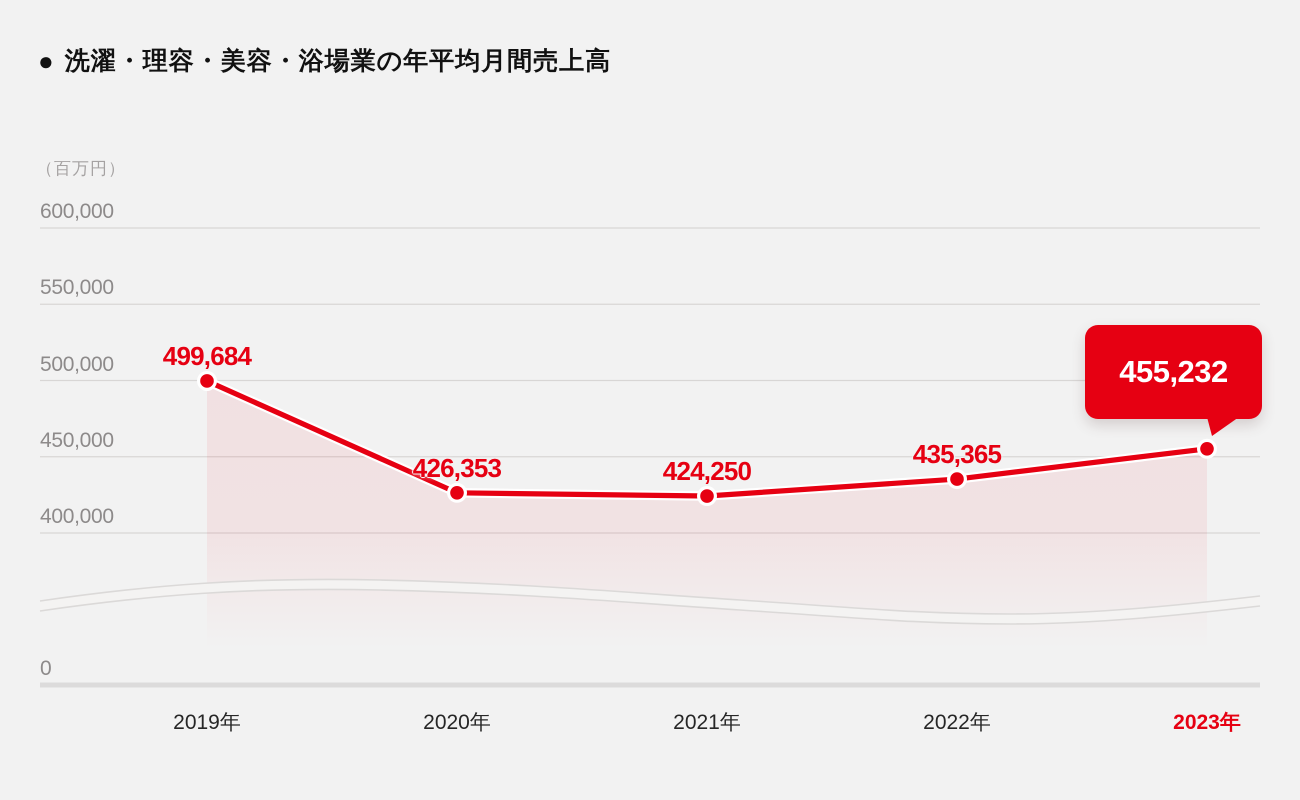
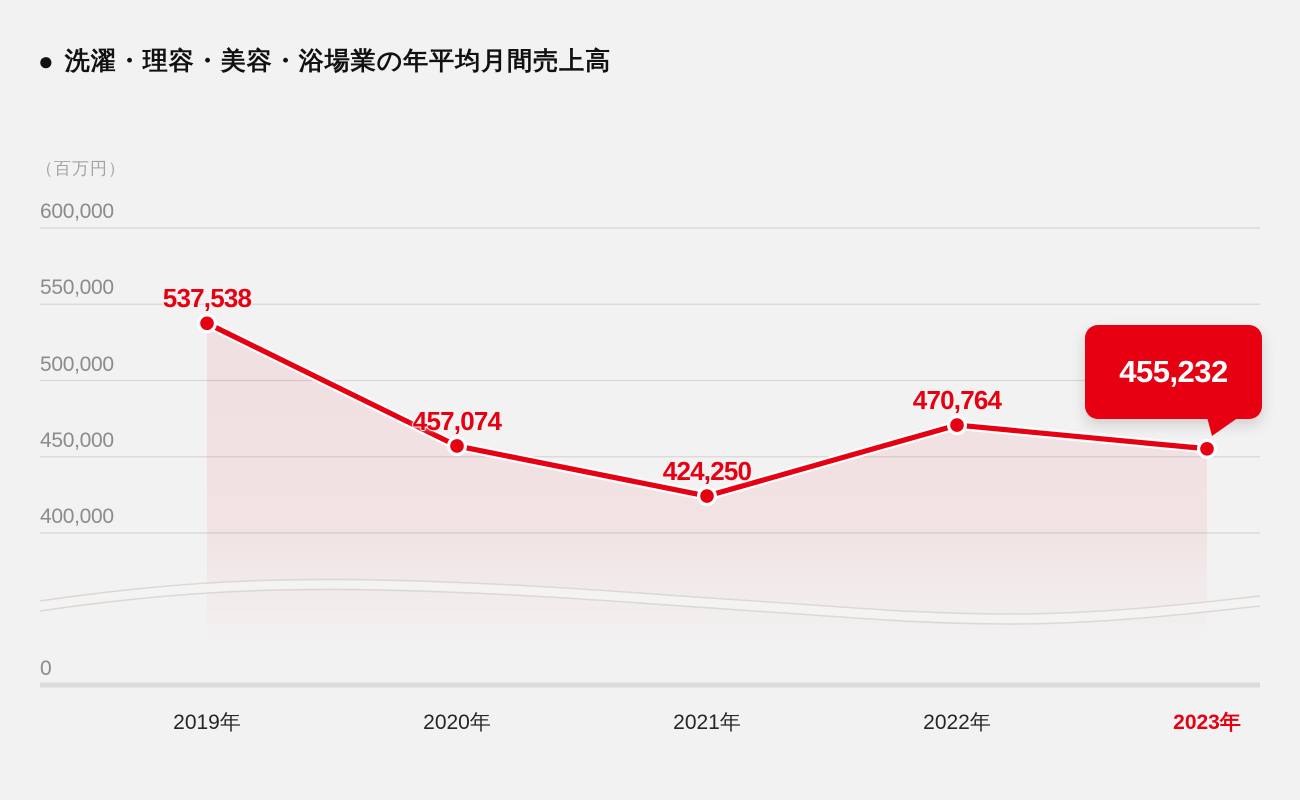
2019年: 499,684 -> 537,538
2020年: 426,353 -> 457,074
2022年: 435,365 -> 470,764
